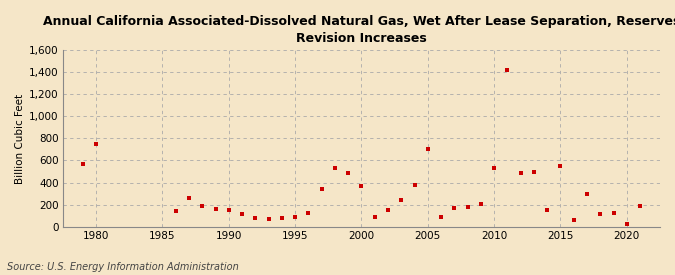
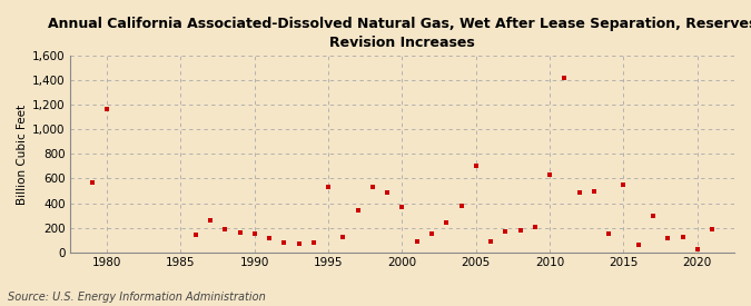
1980: 750 -> 1,170
1995: 90 -> 530
2010: 530 -> 630
